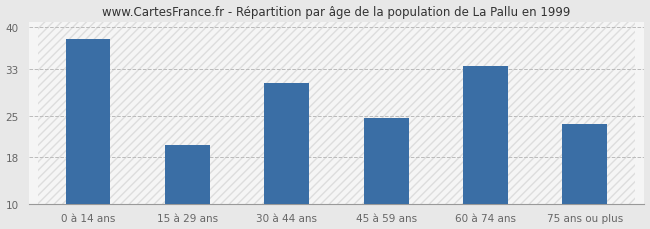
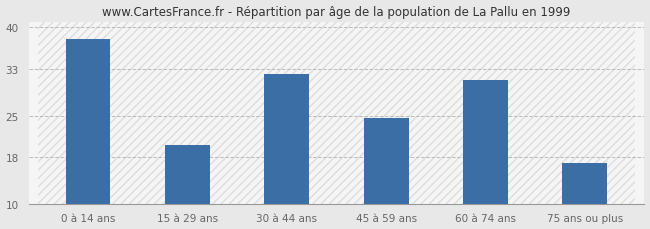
30 à 44 ans: 30.6 -> 32.0
60 à 74 ans: 33.4 -> 31.0
75 ans ou plus: 23.6 -> 17.0
